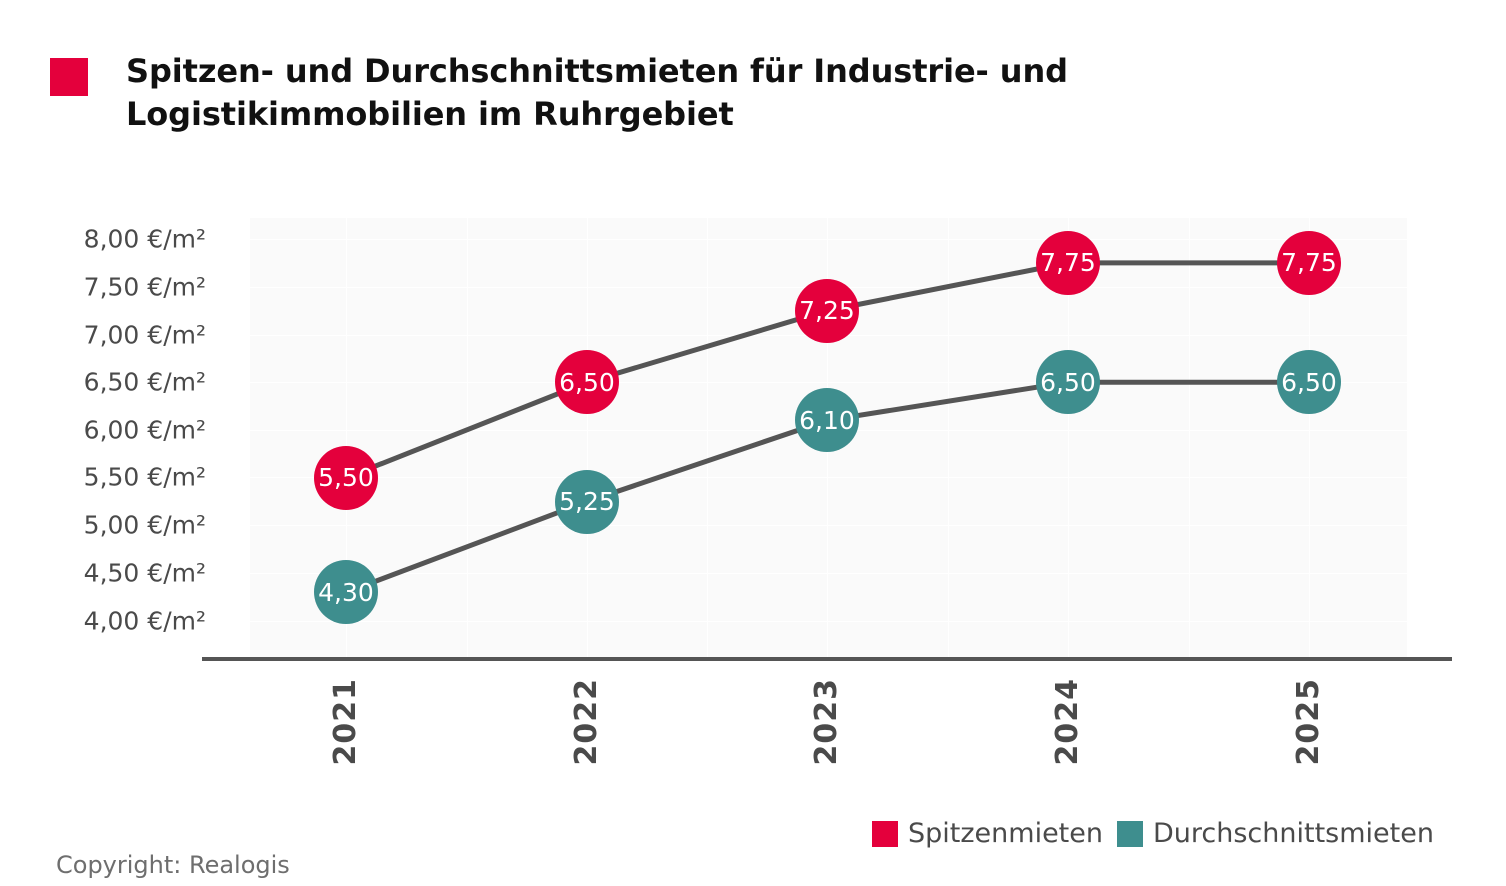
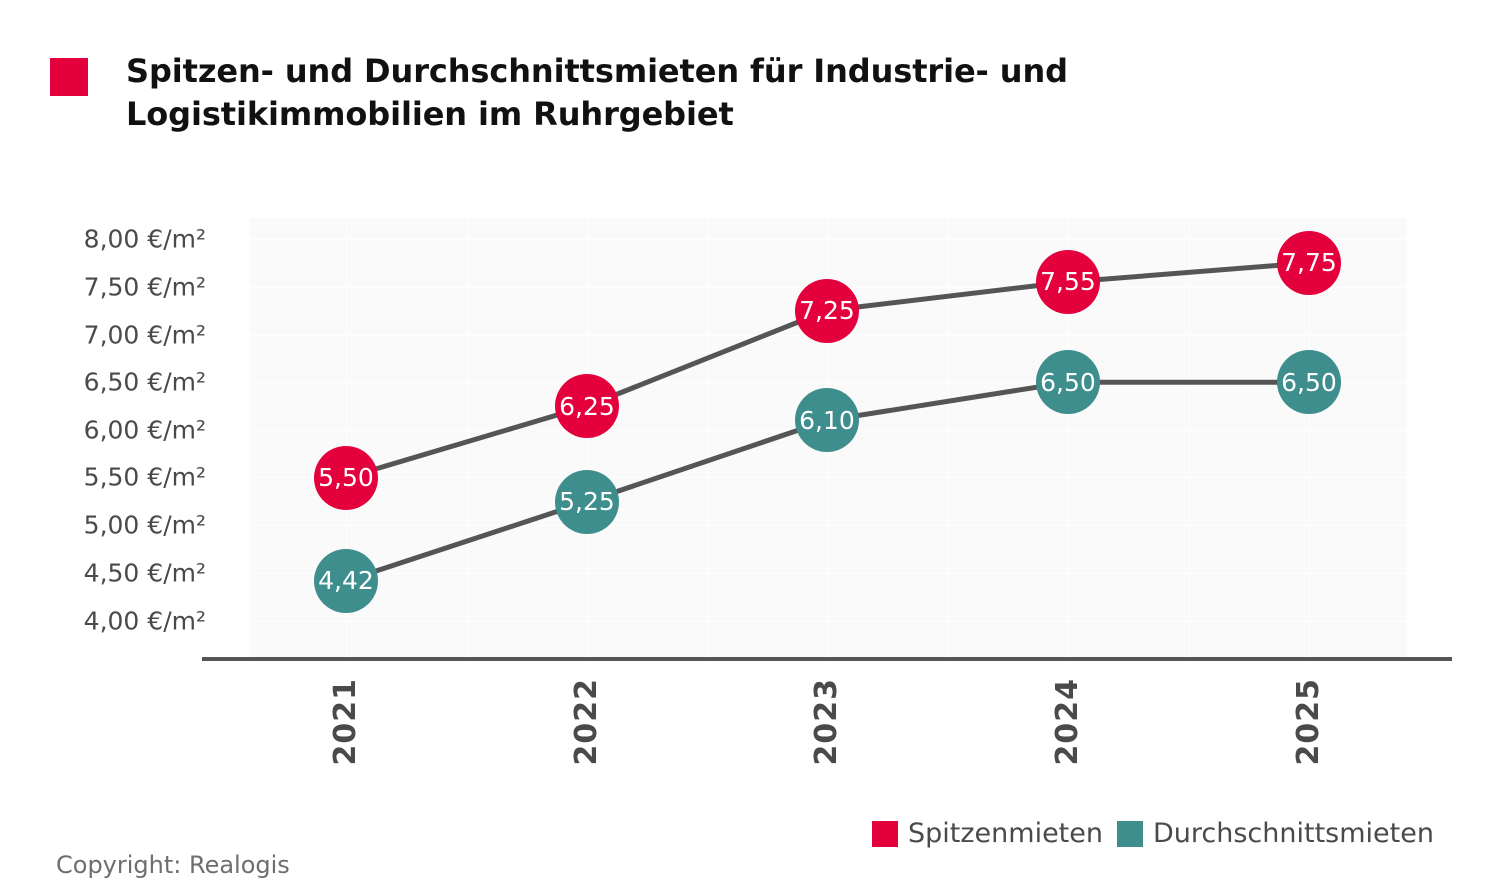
Durchschnittsmieten/2021: 4,30 -> 4,42
Spitzenmieten/2022: 6,50 -> 6,25
Spitzenmieten/2024: 7,75 -> 7,55
